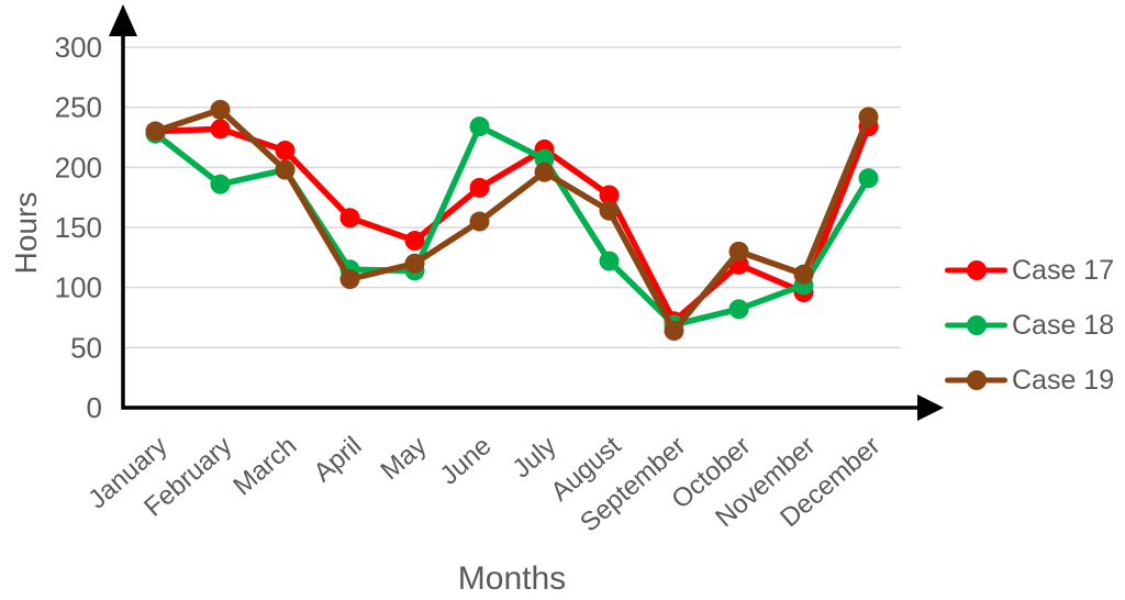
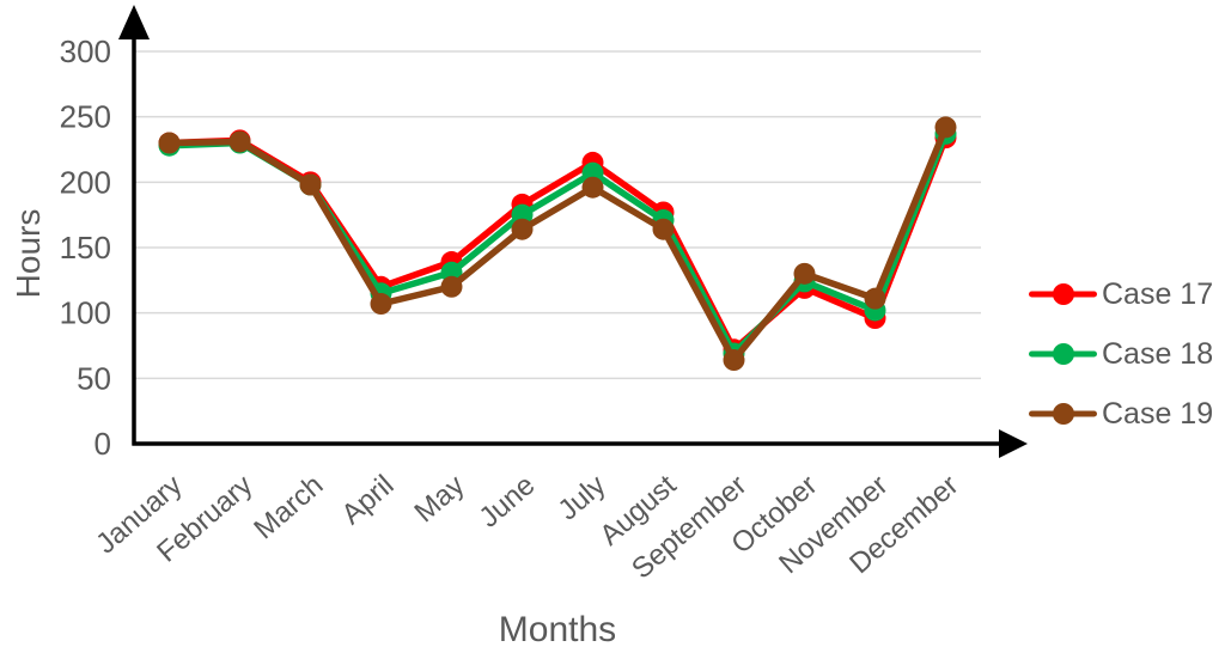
Case 18/February: 186 -> 230
Case 19/February: 248 -> 231
Case 17/March: 214 -> 200
Case 17/April: 158 -> 120
Case 18/May: 114 -> 131
Case 18/June: 234 -> 175
Case 19/June: 155 -> 164
Case 18/August: 122 -> 171
Case 18/October: 82 -> 124
Case 18/December: 191 -> 237
